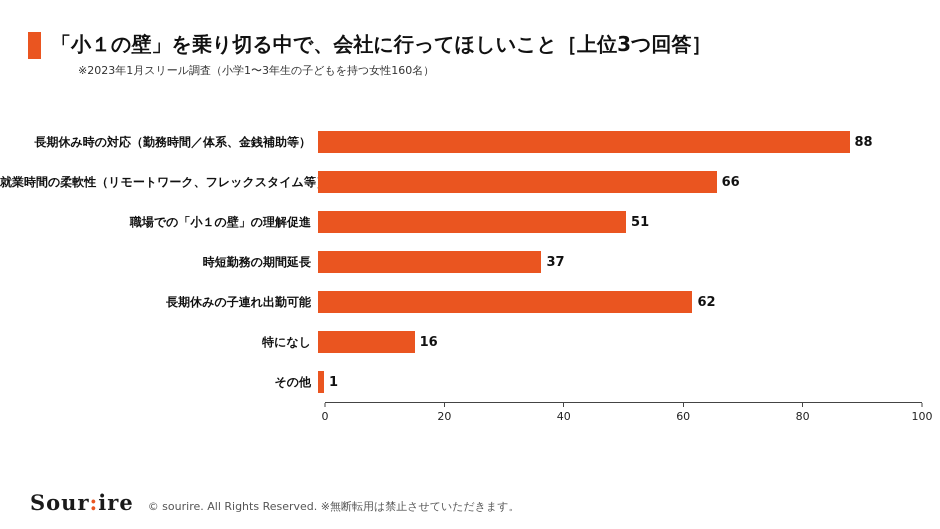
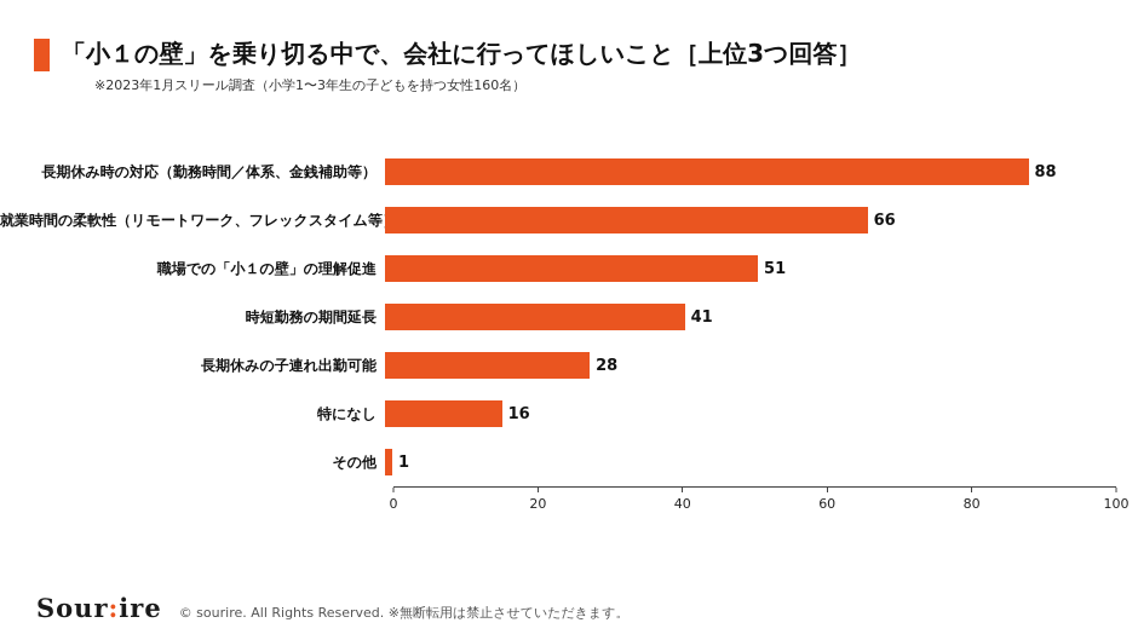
時短勤務の期間延長: 37 -> 41
長期休みの子連れ出勤可能: 62 -> 28
